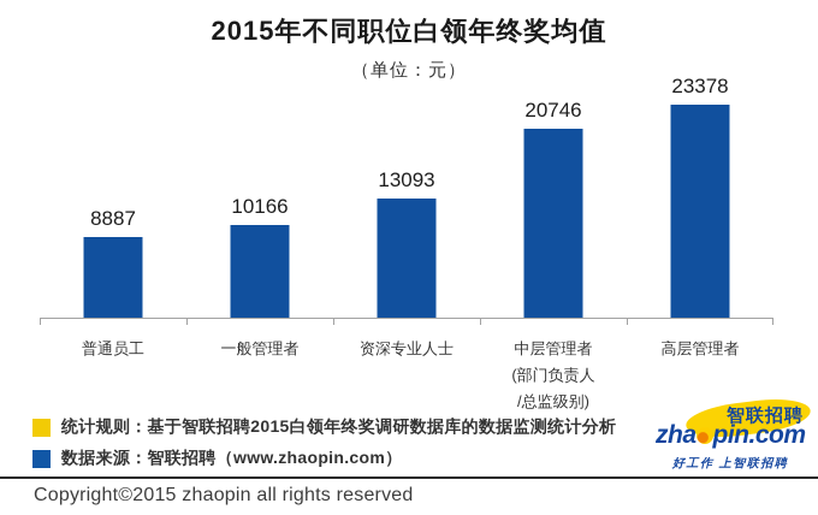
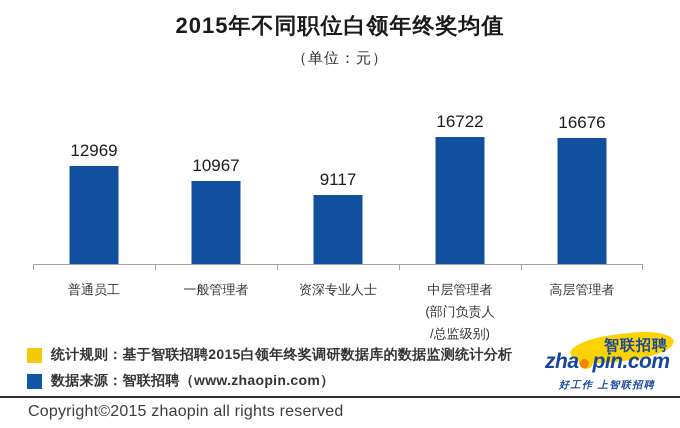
普通员工: 8887 -> 12969
一般管理者: 10166 -> 10967
资深专业人士: 13093 -> 9117
中层管理者 (部门负责人 /总监级别): 20746 -> 16722
高层管理者: 23378 -> 16676
